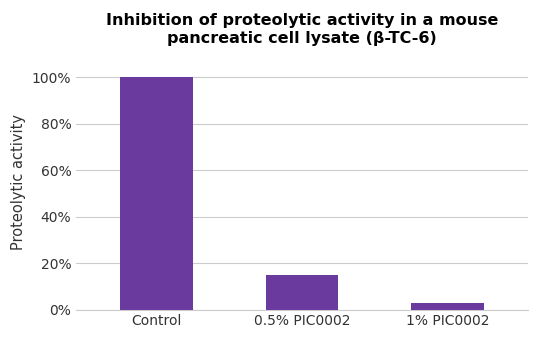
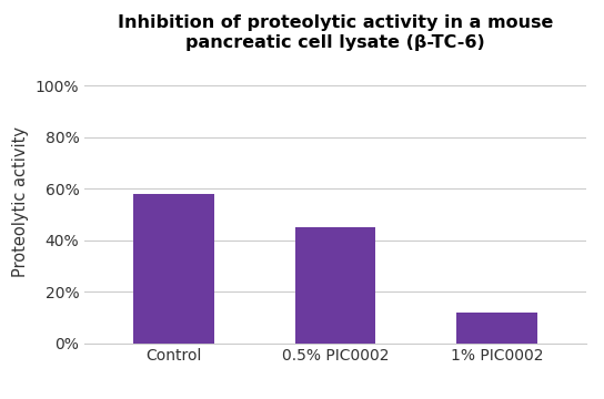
Control: 100% -> 58%
0.5% PIC0002: 15% -> 45%
1% PIC0002: 3% -> 12%
